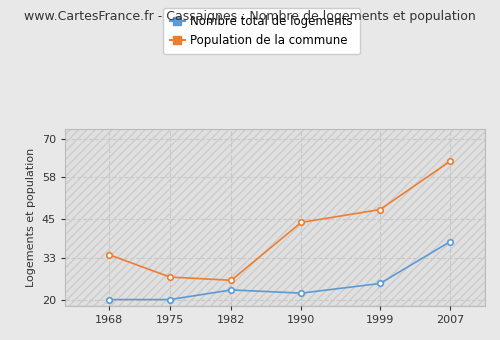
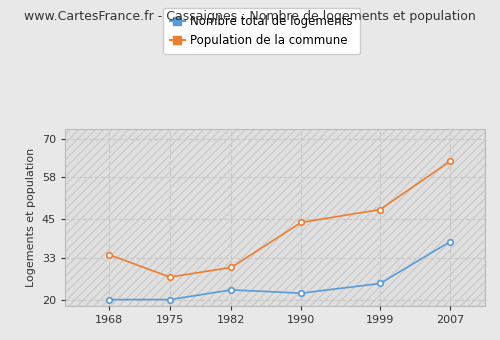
Population de la commune/1982: 26 -> 30
